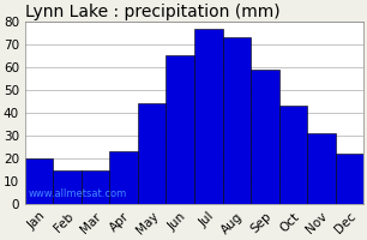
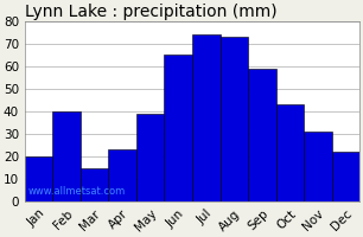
Feb: 15 -> 40
May: 44 -> 39
Jul: 77 -> 74
